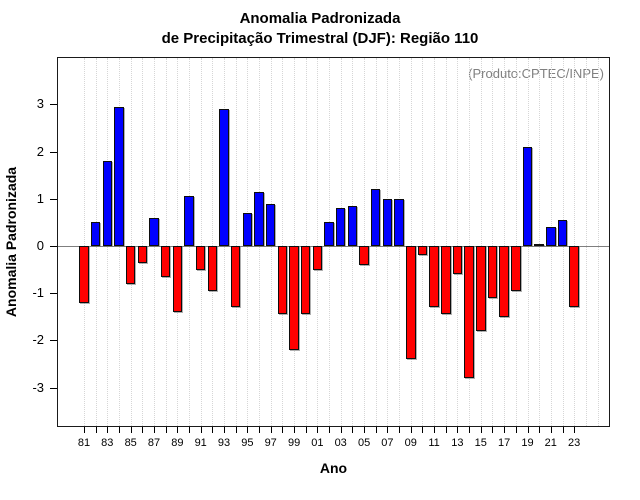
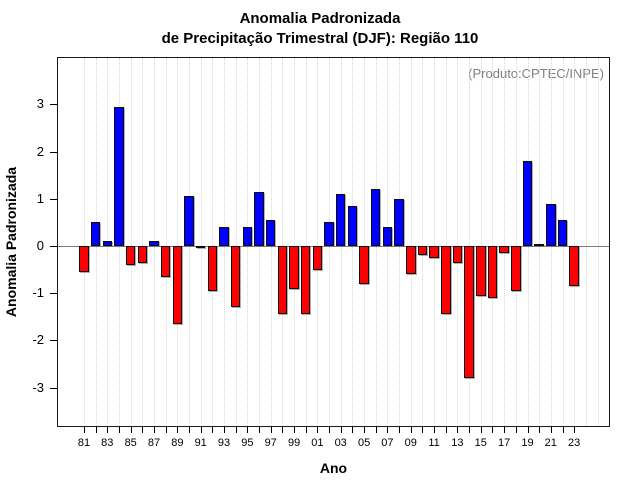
81: -1.2 -> -0.6
83: 1.8 -> 0.1
85: -0.8 -> -0.4
87: 0.6 -> 0.1
89: -1.4 -> -1.6
91: -0.5 -> -0.1
93: 2.9 -> 0.4
95: 0.7 -> 0.4
97: 0.9 -> 0.6
99: -2.2 -> -0.9
03: 0.8 -> 1.1
05: -0.4 -> -0.8
07: 1.0 -> 0.4
09: -2.4 -> -0.6
11: -1.3 -> -0.2
13: -0.6 -> -0.3
15: -1.8 -> -1.1
17: -1.5 -> -0.1
19: 2.1 -> 1.8
21: 0.4 -> 0.9
23: -1.3 -> -0.8
